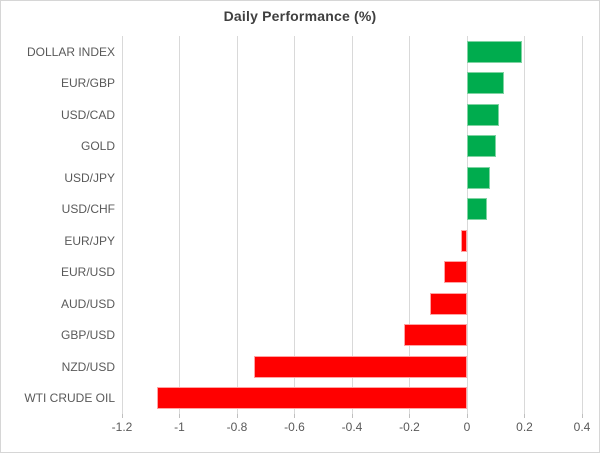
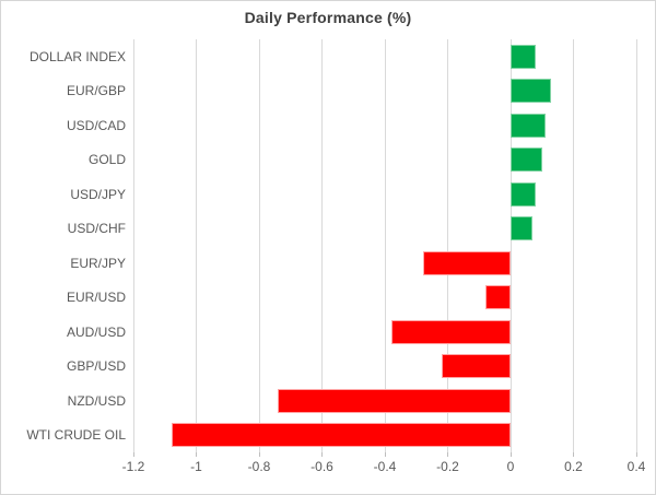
DOLLAR INDEX: 0.19 -> 0.08
EUR/JPY: -0.02 -> -0.28
AUD/USD: -0.13 -> -0.38
